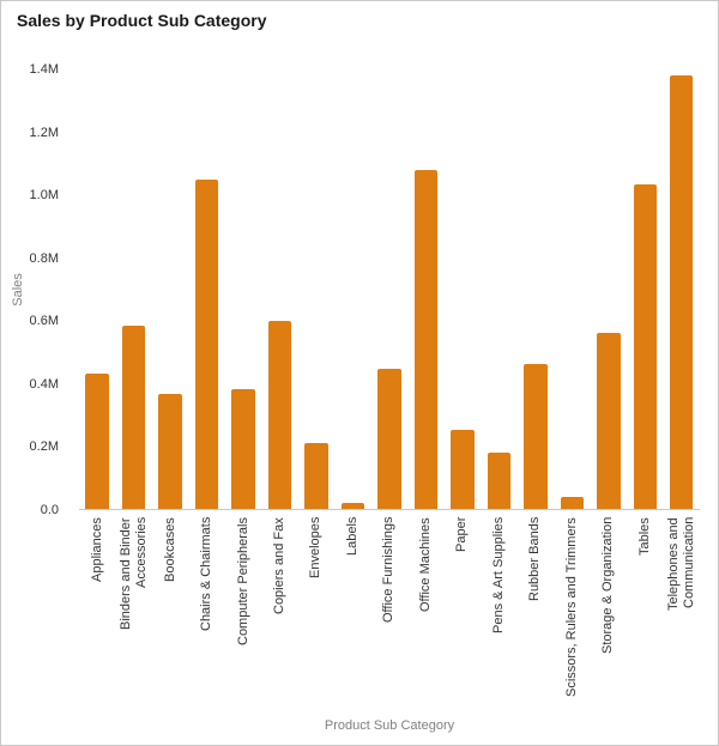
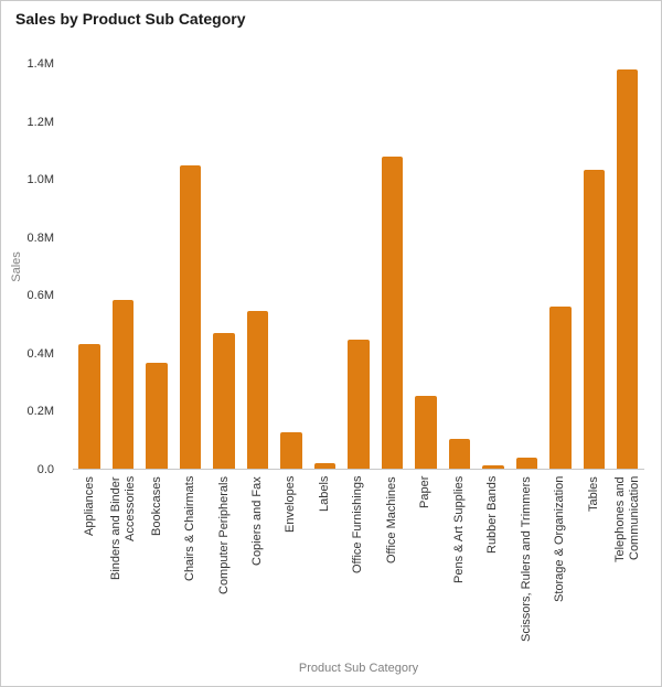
Computer Peripherals: 0.38M -> 0.47M
Copiers and Fax: 0.60M -> 0.54M
Envelopes: 0.21M -> 0.12M
Pens & Art Supplies: 0.18M -> 0.10M
Rubber Bands: 0.46M -> 0.01M
